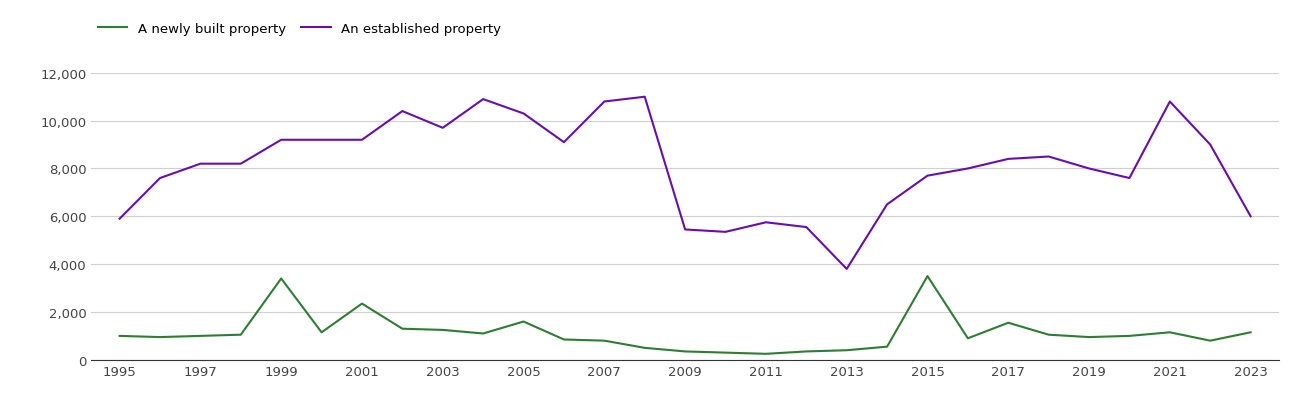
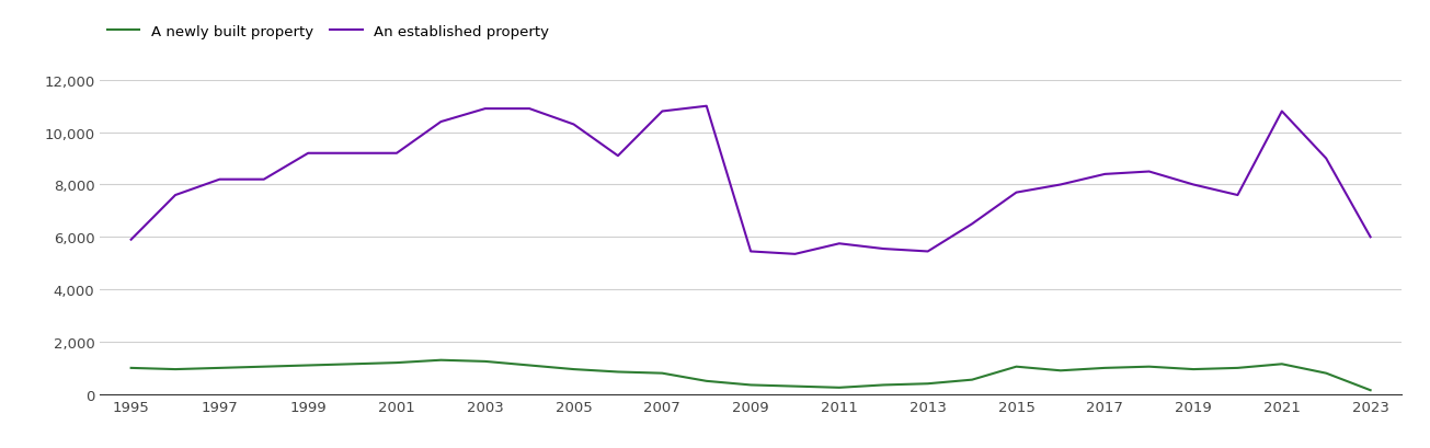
A newly built property/1999: 3,400 -> 1,100
A newly built property/2001: 2,350 -> 1,200
An established property/2003: 9,700 -> 10,900
A newly built property/2005: 1,600 -> 950
An established property/2013: 3,800 -> 5,450
A newly built property/2015: 3,500 -> 1,050
A newly built property/2017: 1,550 -> 1,000
A newly built property/2023: 1,150 -> 150
